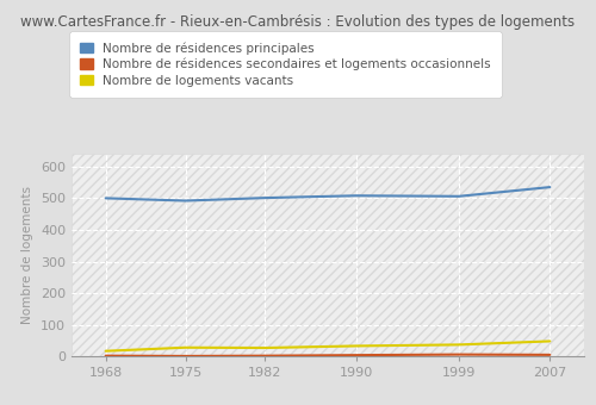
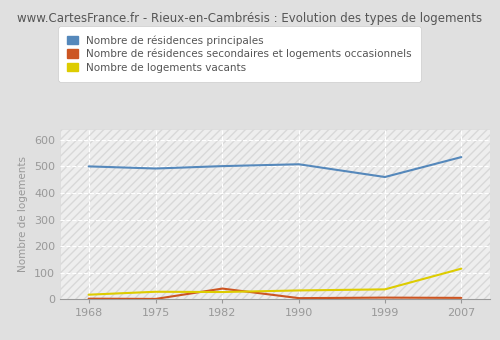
Nombre de résidences secondaires et logements occasionnels/1982: 2 -> 40
Nombre de résidences principales/1999: 506 -> 460
Nombre de logements vacants/2007: 48 -> 115
